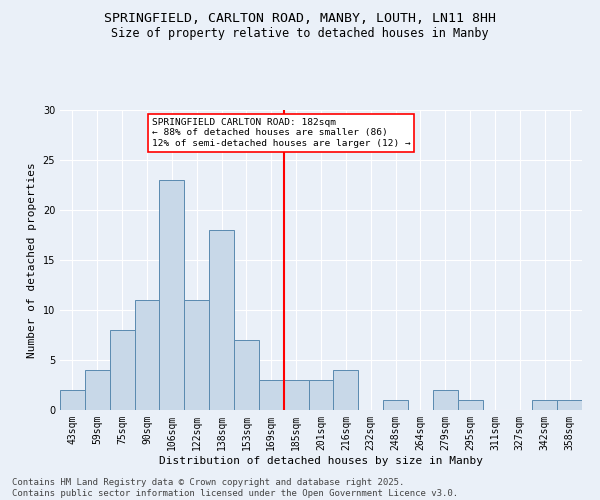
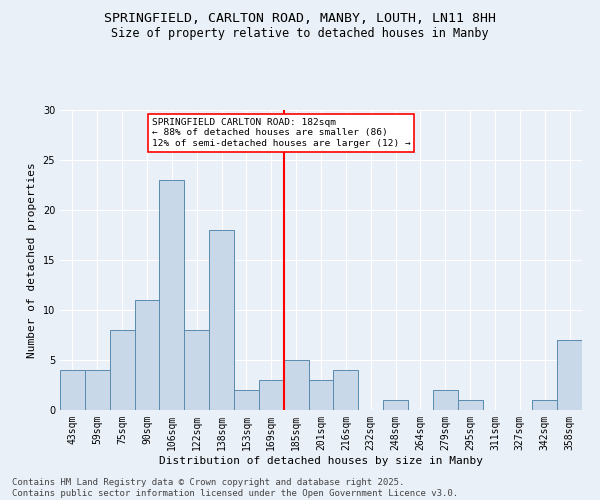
43sqm: 2 -> 4
122sqm: 11 -> 8
153sqm: 7 -> 2
185sqm: 3 -> 5
358sqm: 1 -> 7
